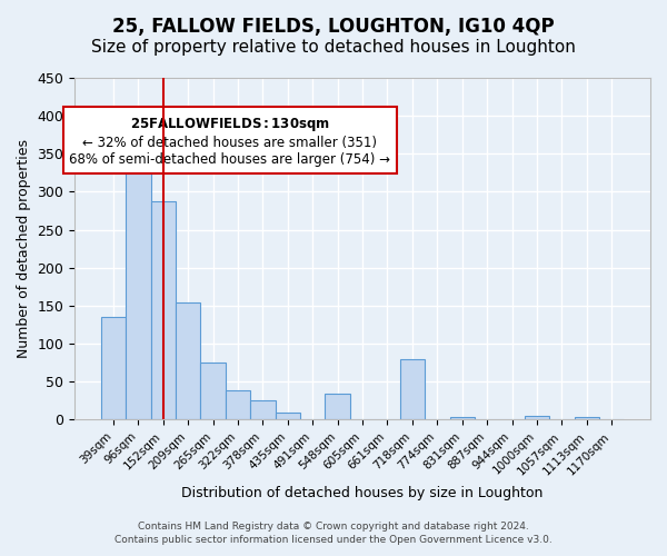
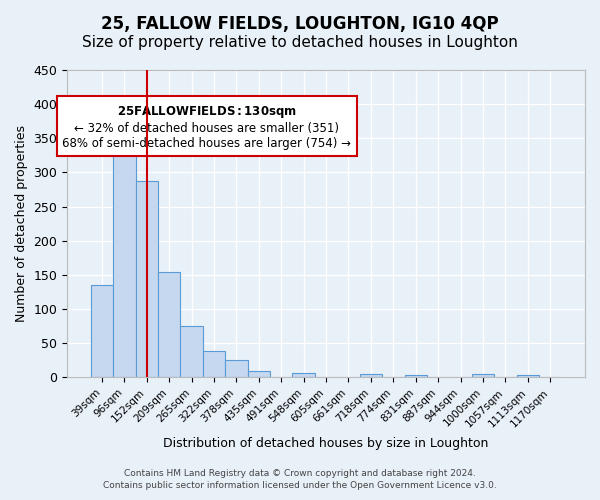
548sqm: 34 -> 6
718sqm: 80 -> 5
